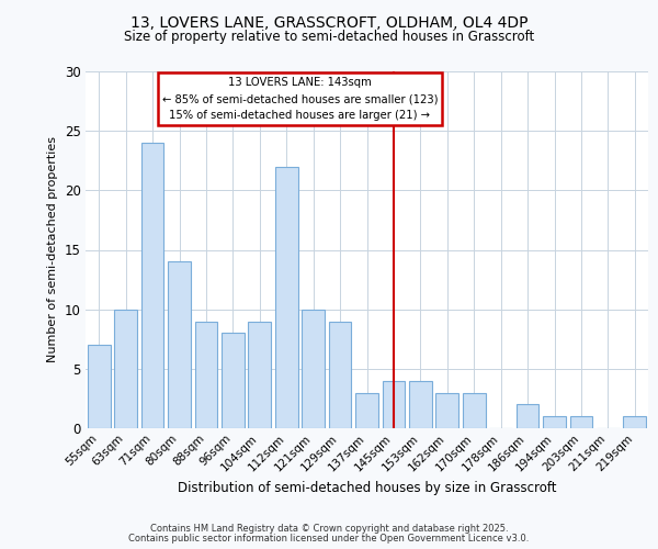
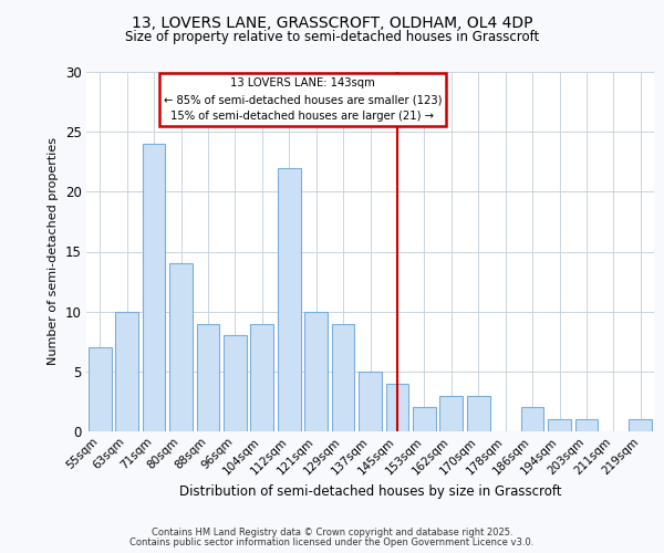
137sqm: 3 -> 5
153sqm: 4 -> 2
